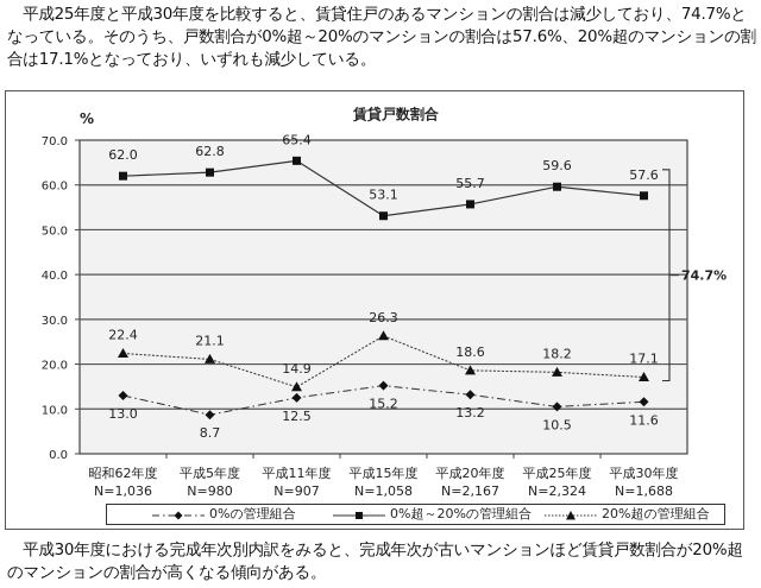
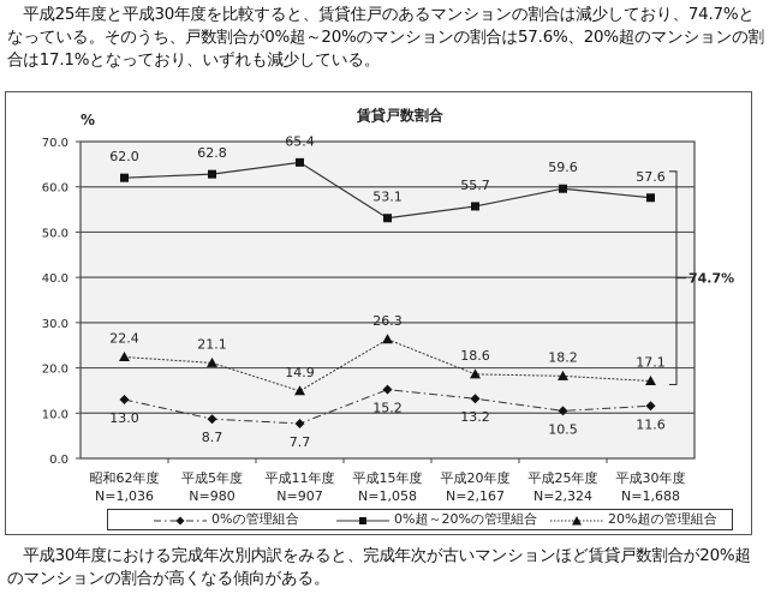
0%の管理組合/平成11年度: 12.5 -> 7.7
